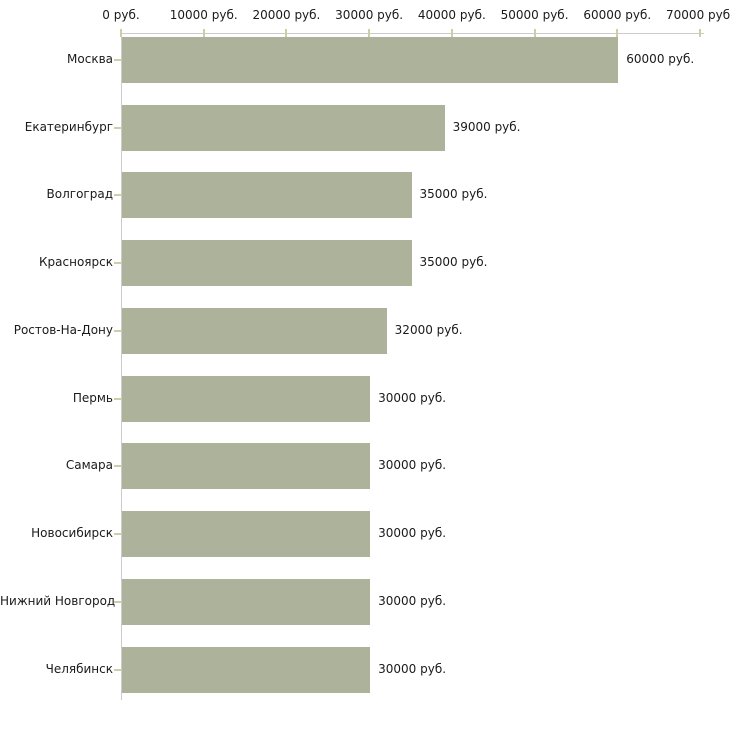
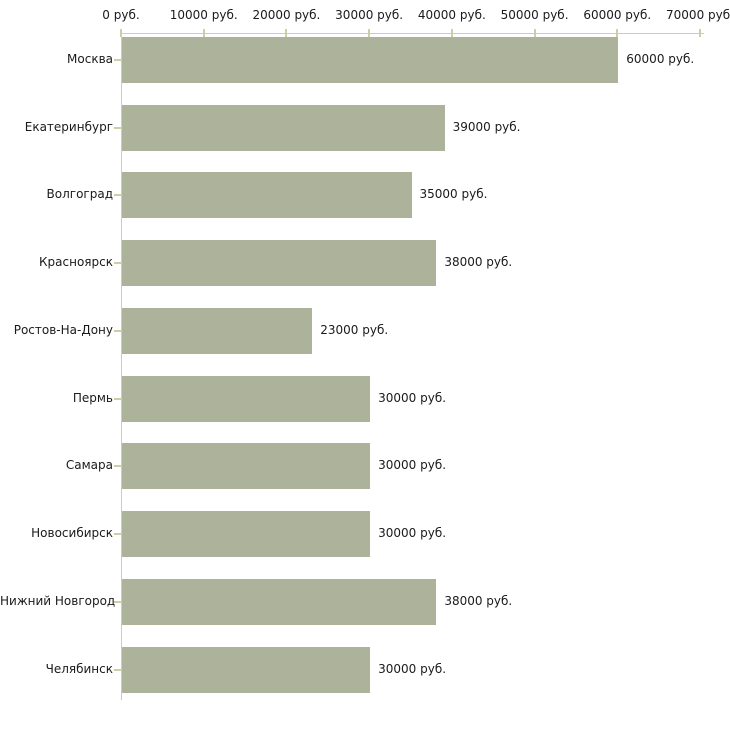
Красноярск: 35000 -> 38000
Ростов-На-Дону: 32000 -> 23000
Нижний Новгород: 30000 -> 38000
